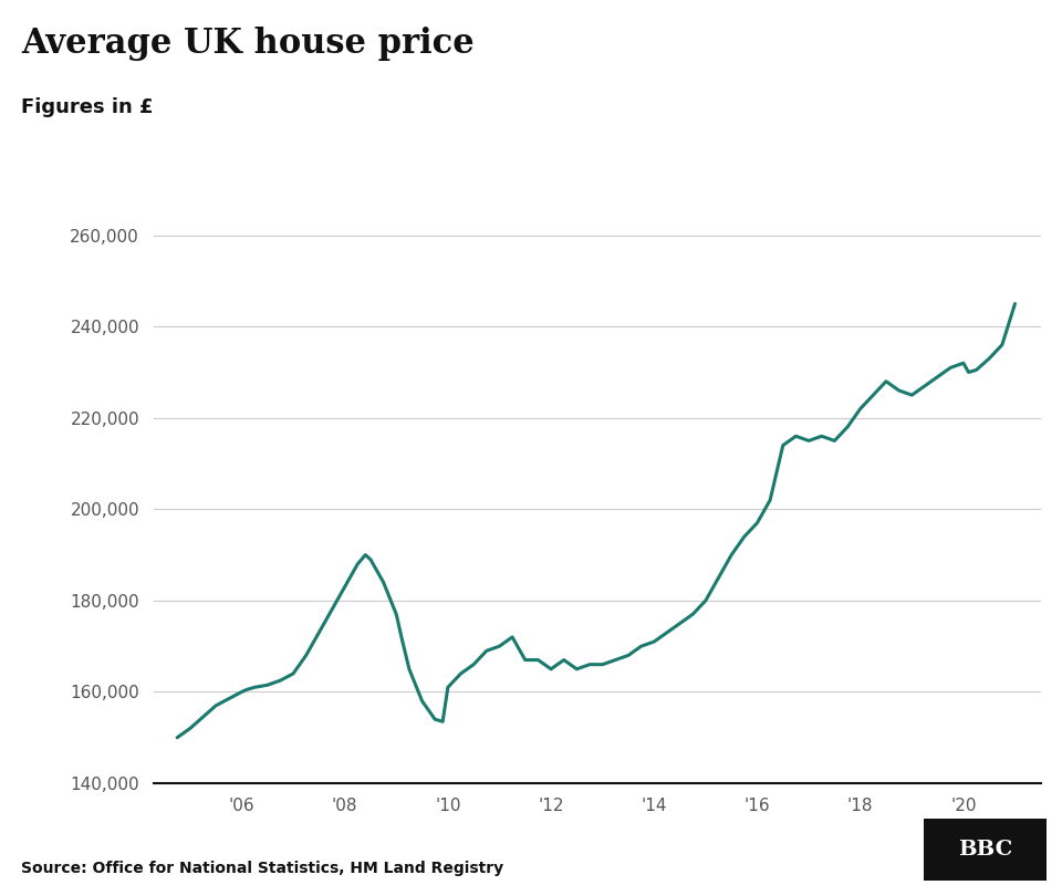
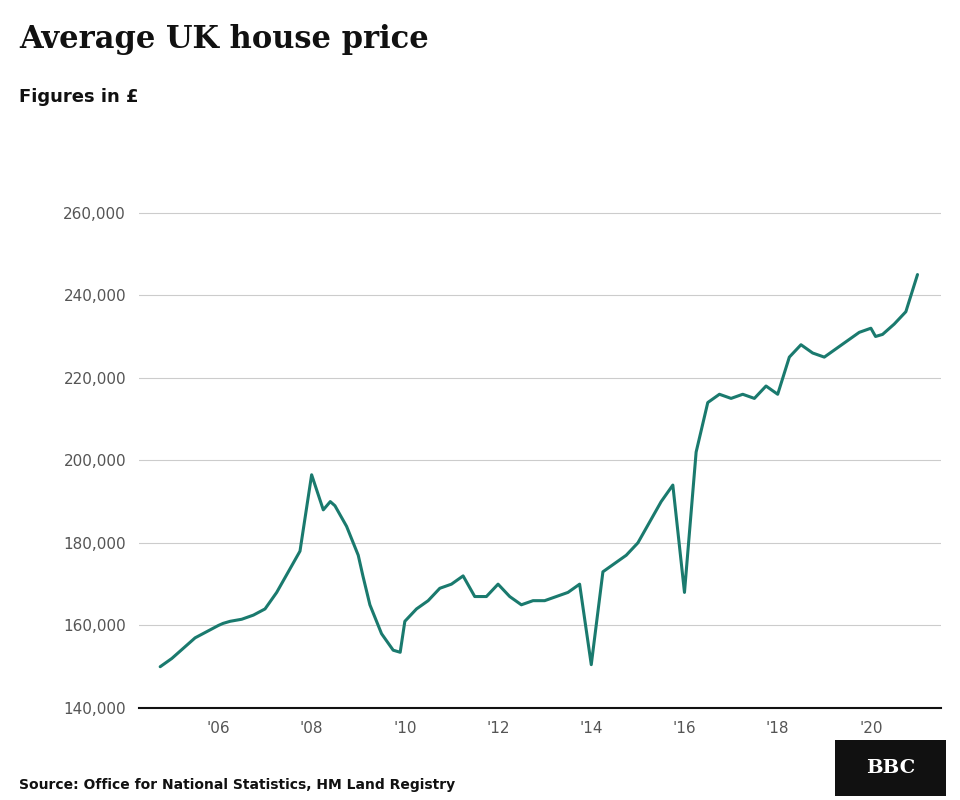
'08: 183,000 -> 196,500
'12: 165,000 -> 170,000
'14: 171,000 -> 150,500
'16: 197,000 -> 168,000
'18: 222,000 -> 216,000
